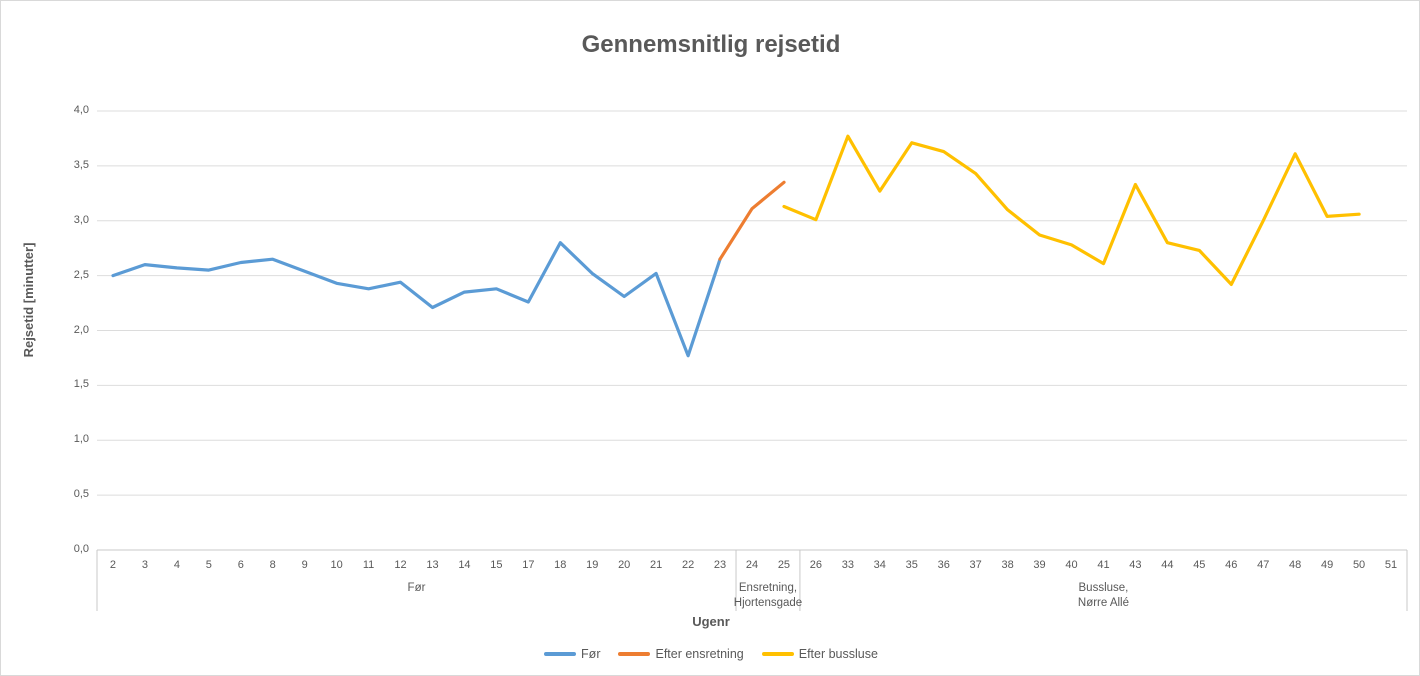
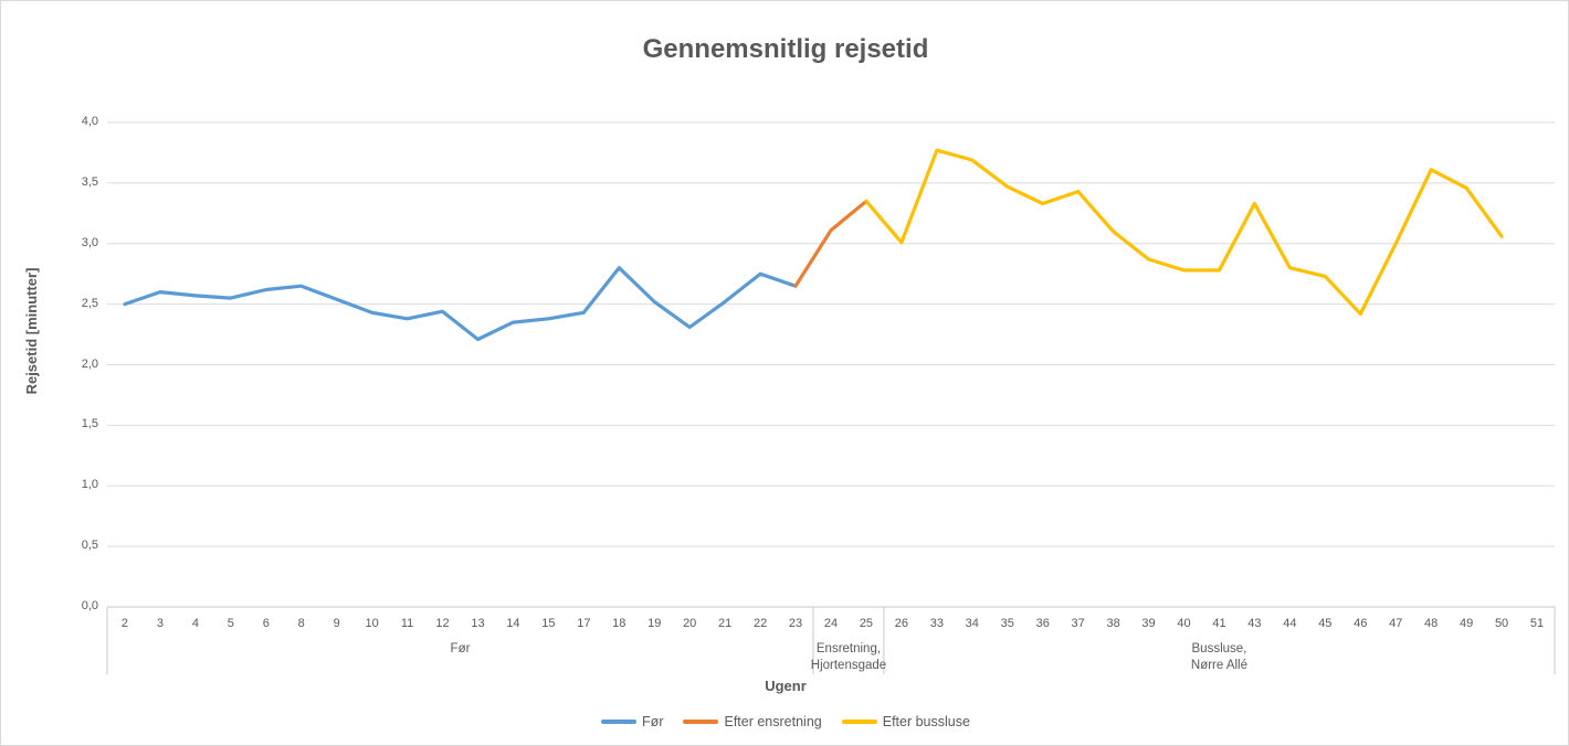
Før/17: 2,26 -> 2,43
Før/22: 1,77 -> 2,75
Efter bussluse/25: 3,13 -> 3,35
Efter bussluse/34: 3,27 -> 3,69
Efter bussluse/35: 3,71 -> 3,47
Efter bussluse/36: 3,63 -> 3,33
Efter bussluse/41: 2,61 -> 2,78
Efter bussluse/49: 3,04 -> 3,46
